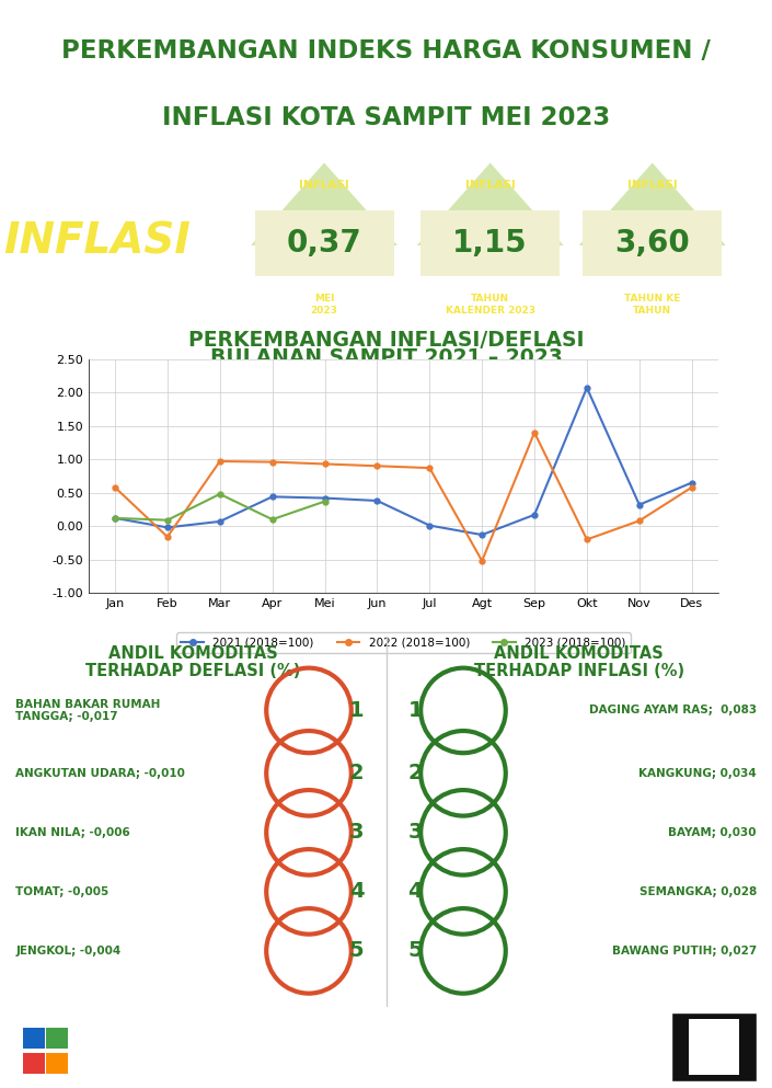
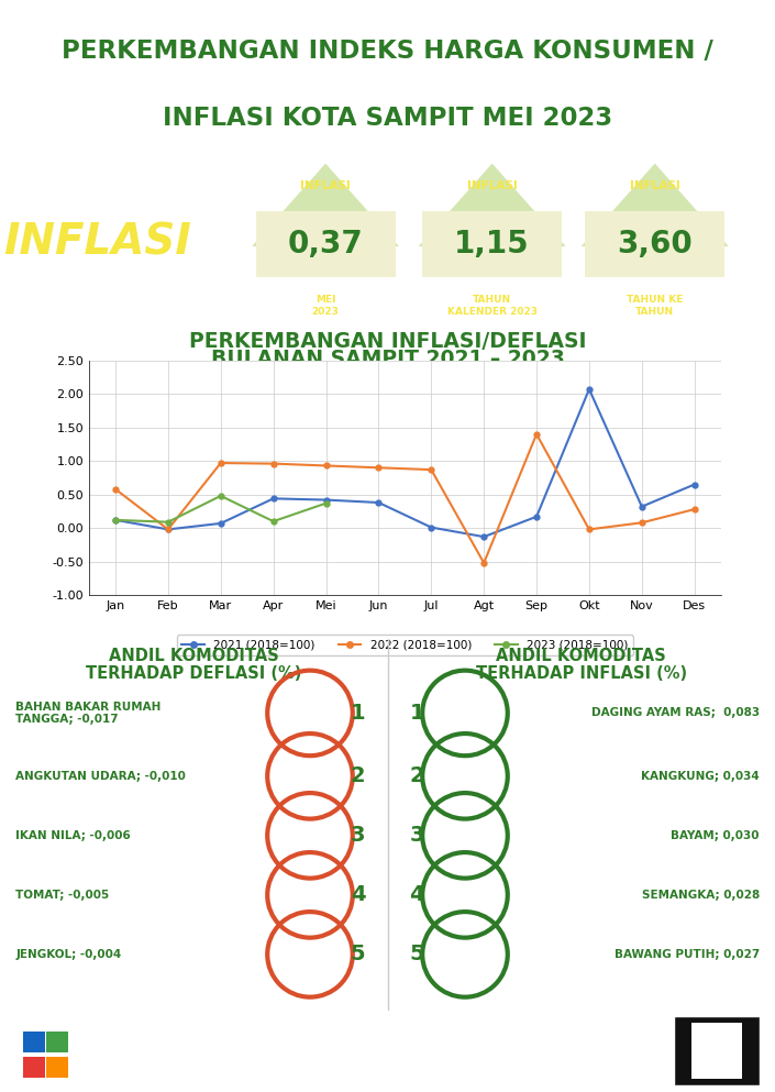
2022 (2018=100)/Feb: -0.16 -> -0.02
2022 (2018=100)/Okt: -0.20 -> -0.02
2022 (2018=100)/Des: 0.58 -> 0.28
